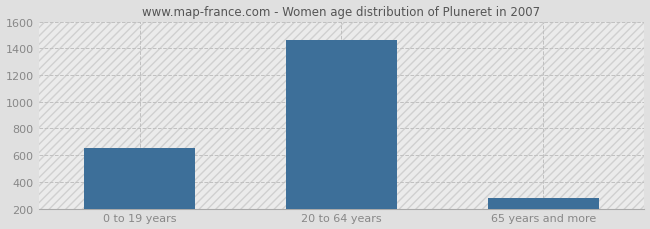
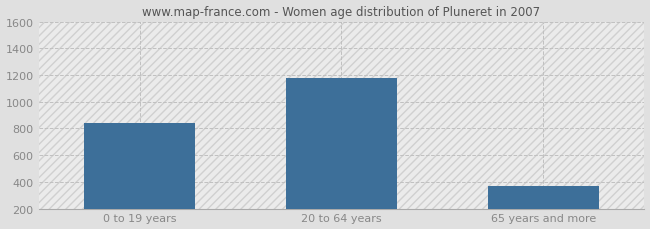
0 to 19 years: 650 -> 840
20 to 64 years: 1460 -> 1180
65 years and more: 280 -> 370
